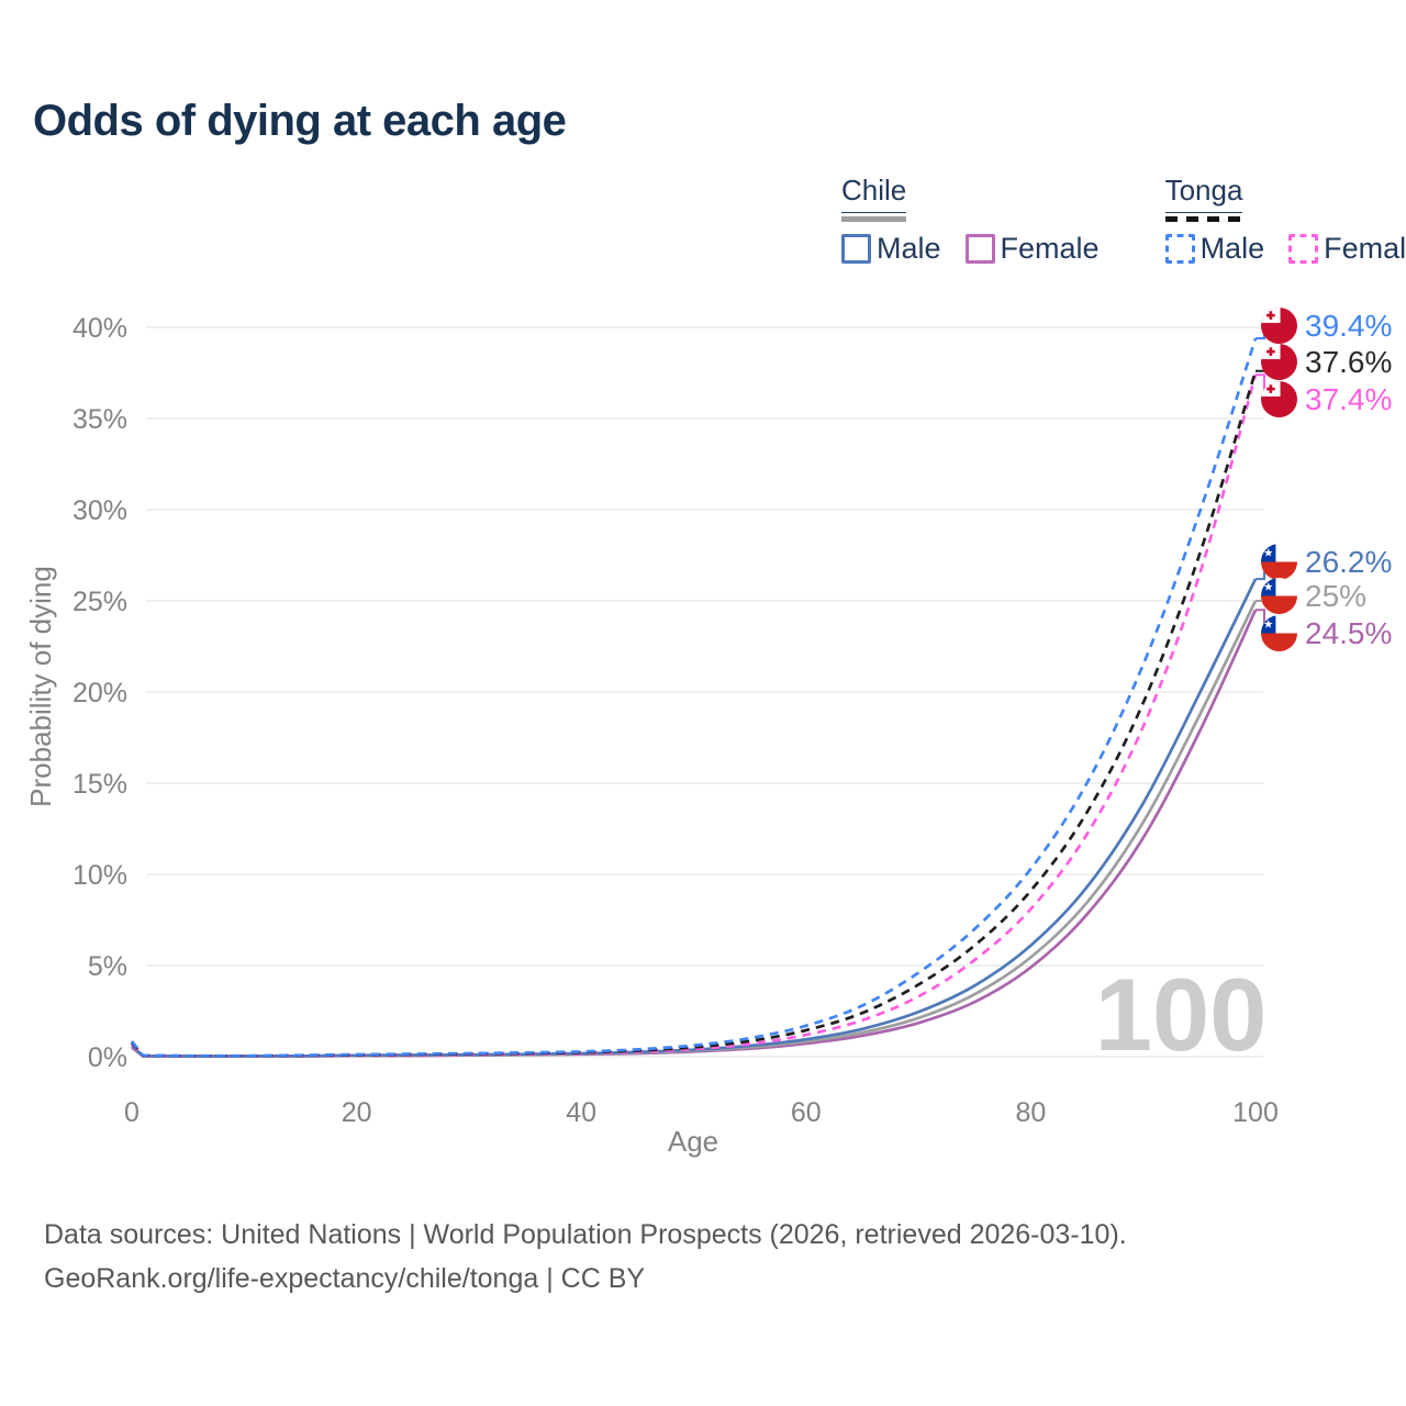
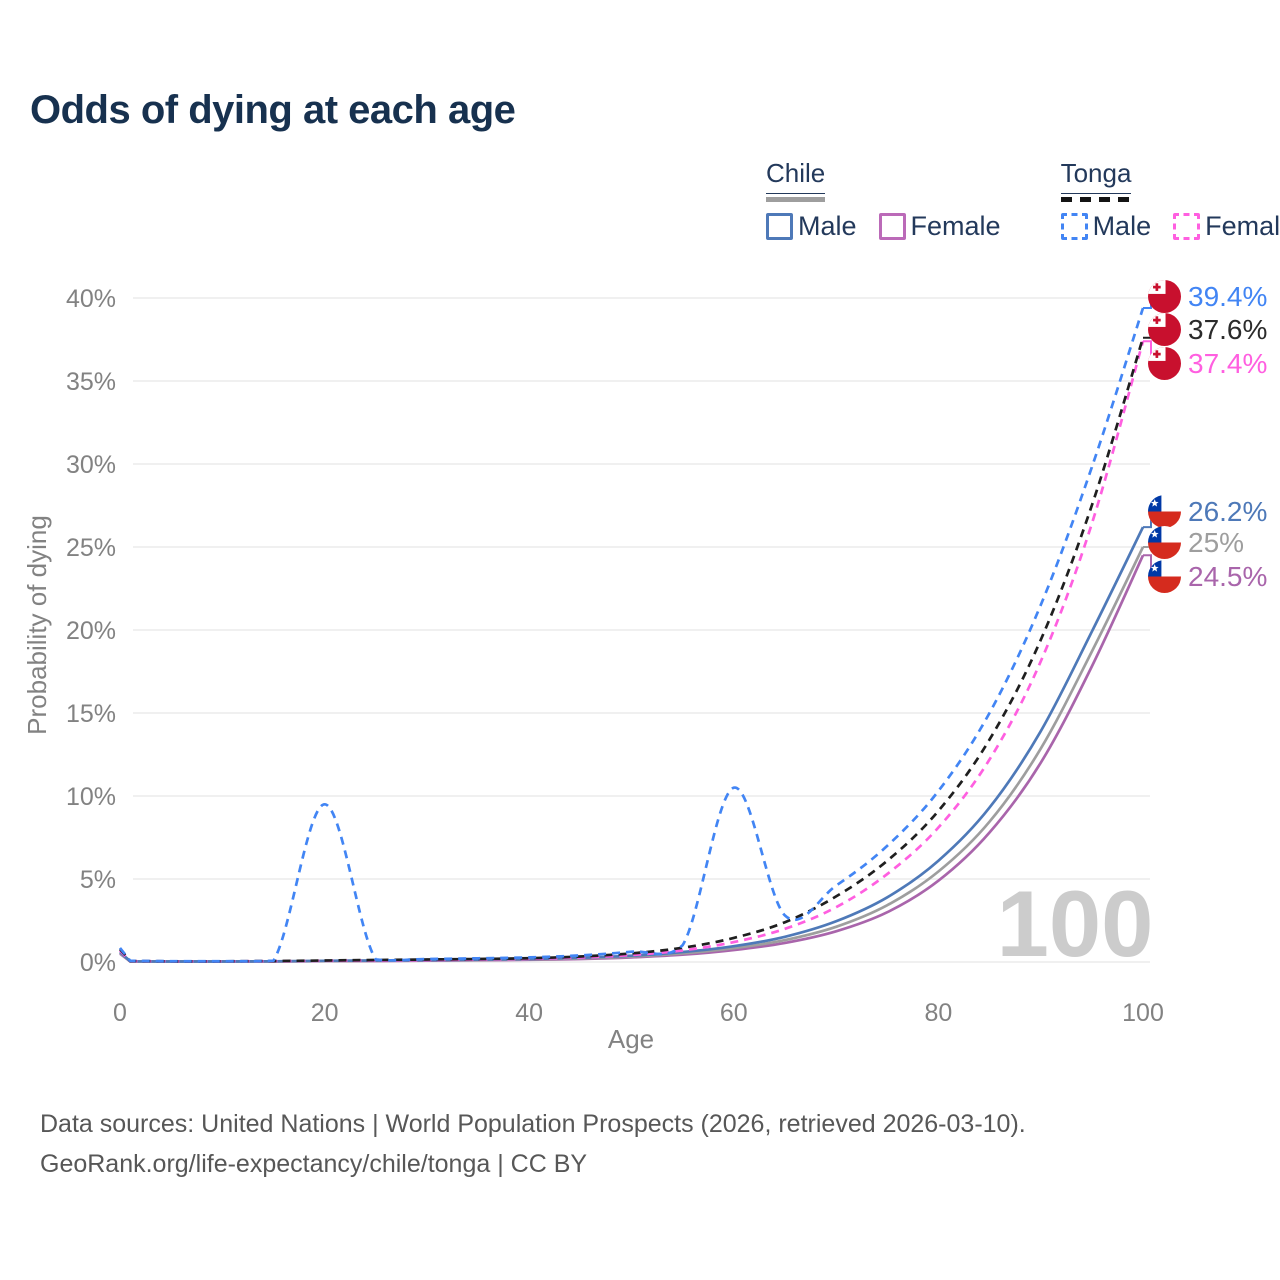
Tonga Male/20: 0.1% -> 9.5%
Tonga Male/60: 1.7% -> 10.5%
